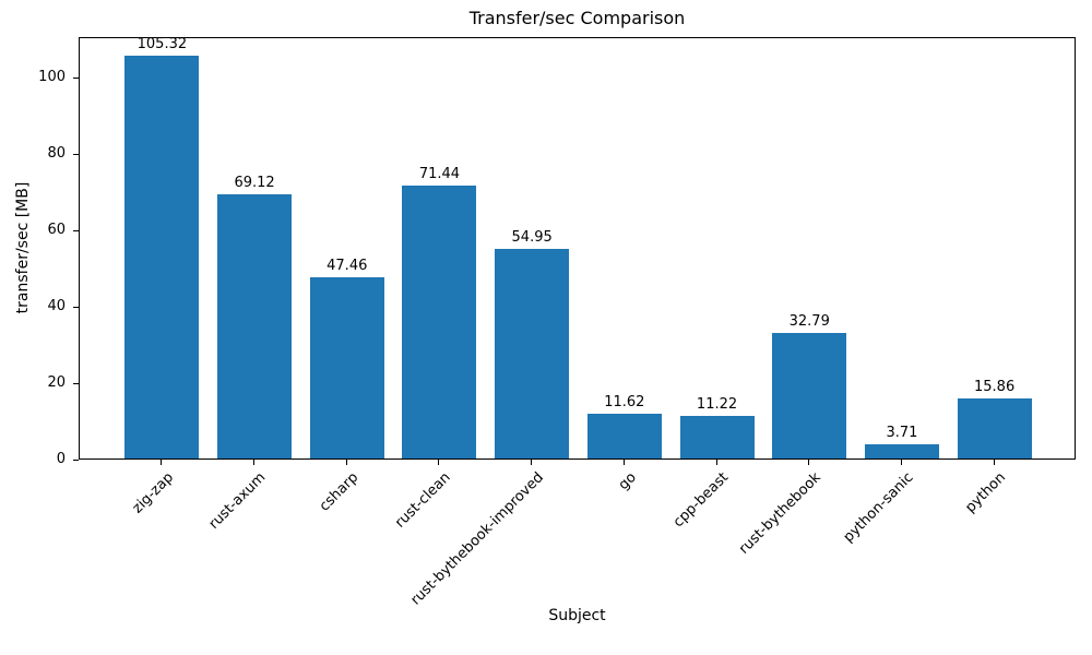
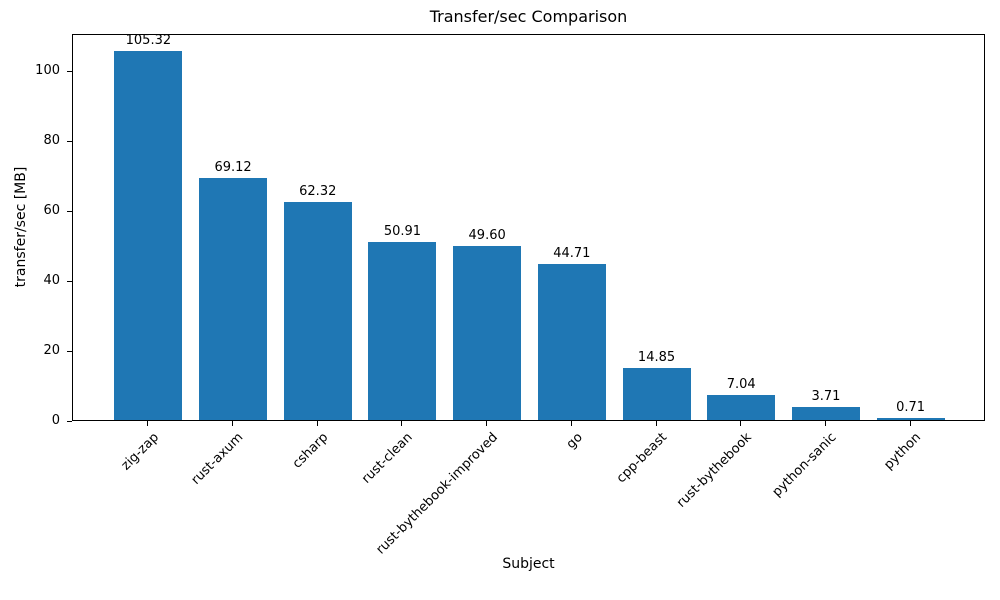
csharp: 47.46 -> 62.32
rust-clean: 71.44 -> 50.91
rust-bythebook-improved: 54.95 -> 49.60
go: 11.62 -> 44.71
cpp-beast: 11.22 -> 14.85
rust-bythebook: 32.79 -> 7.04
python: 15.86 -> 0.71
